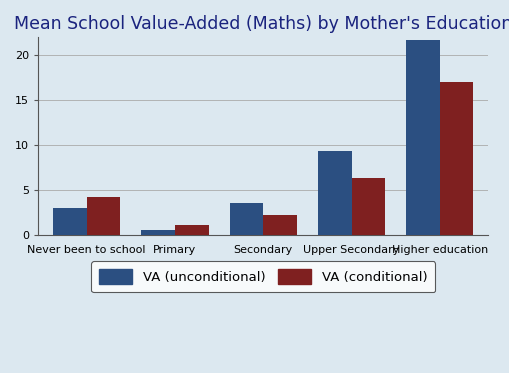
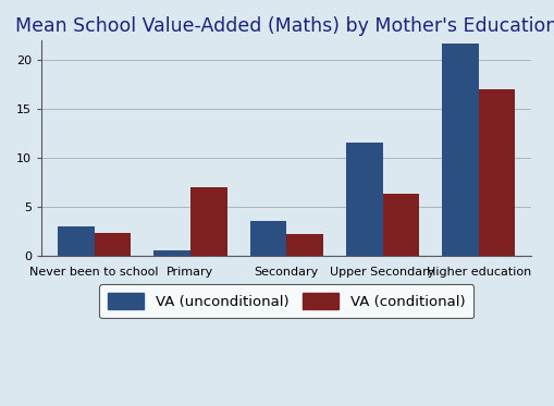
VA (conditional)/Never been to school: 4.3 -> 2.4
VA (conditional)/Primary: 1.1 -> 7.0
VA (unconditional)/Upper Secondary: 9.4 -> 11.6
